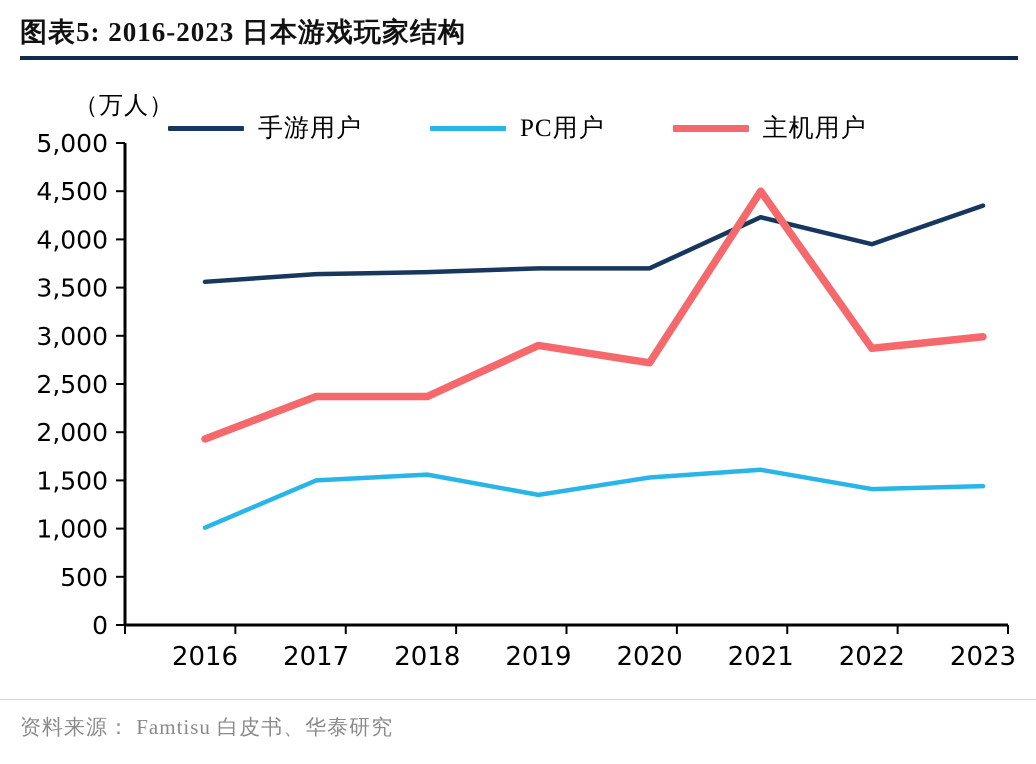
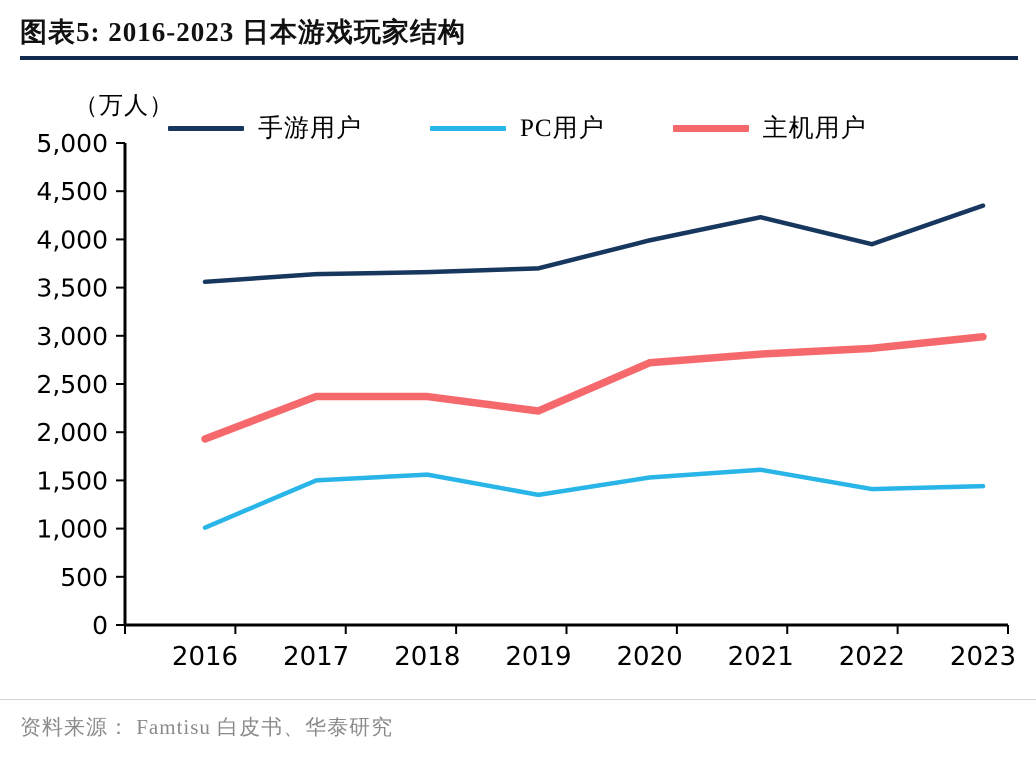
主机用户/2019: 2900 -> 2200
手游用户/2020: 3700 -> 4000
主机用户/2021: 4500 -> 2800
